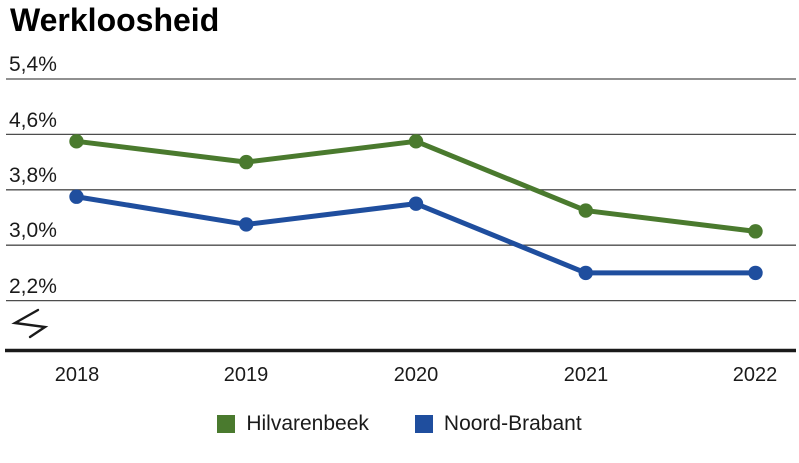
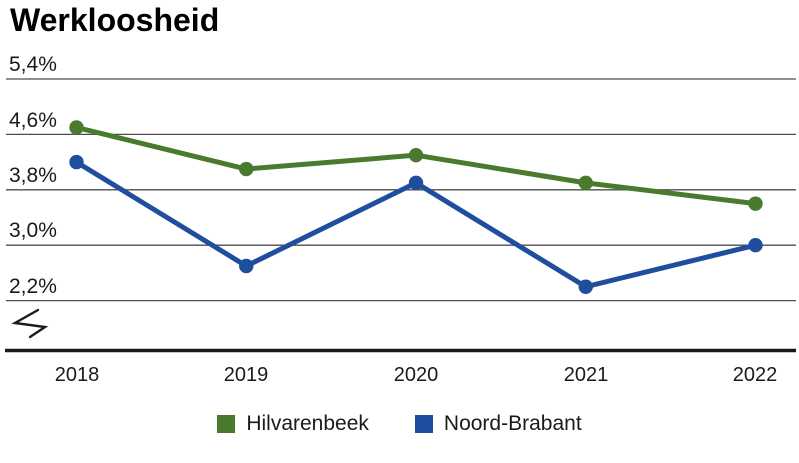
Hilvarenbeek/2018: 4,5% -> 4,7%
Noord-Brabant/2018: 3,7% -> 4,2%
Hilvarenbeek/2019: 4,2% -> 4,1%
Noord-Brabant/2019: 3,3% -> 2,7%
Hilvarenbeek/2020: 4,5% -> 4,3%
Noord-Brabant/2020: 3,6% -> 3,9%
Hilvarenbeek/2021: 3,5% -> 3,9%
Noord-Brabant/2021: 2,6% -> 2,4%
Hilvarenbeek/2022: 3,2% -> 3,6%
Noord-Brabant/2022: 2,6% -> 3,0%
